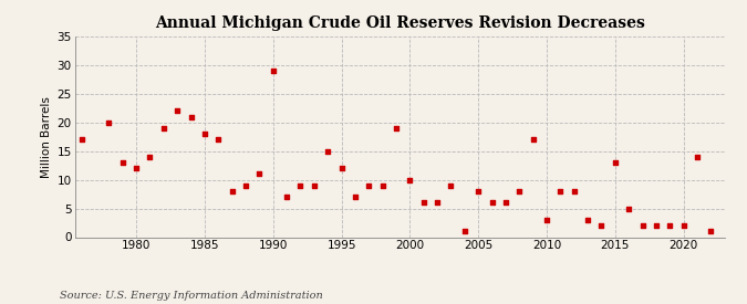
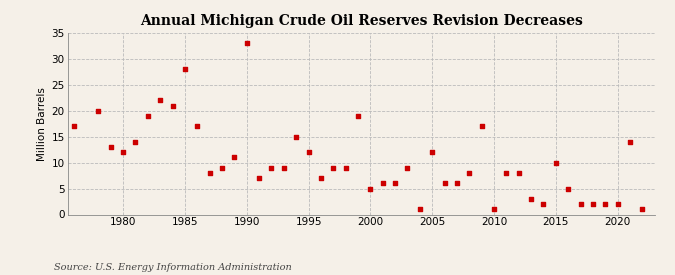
1985: 18 -> 28
1990: 29 -> 33
2000: 10 -> 5
2005: 8 -> 12
2010: 3 -> 1
2015: 13 -> 10
